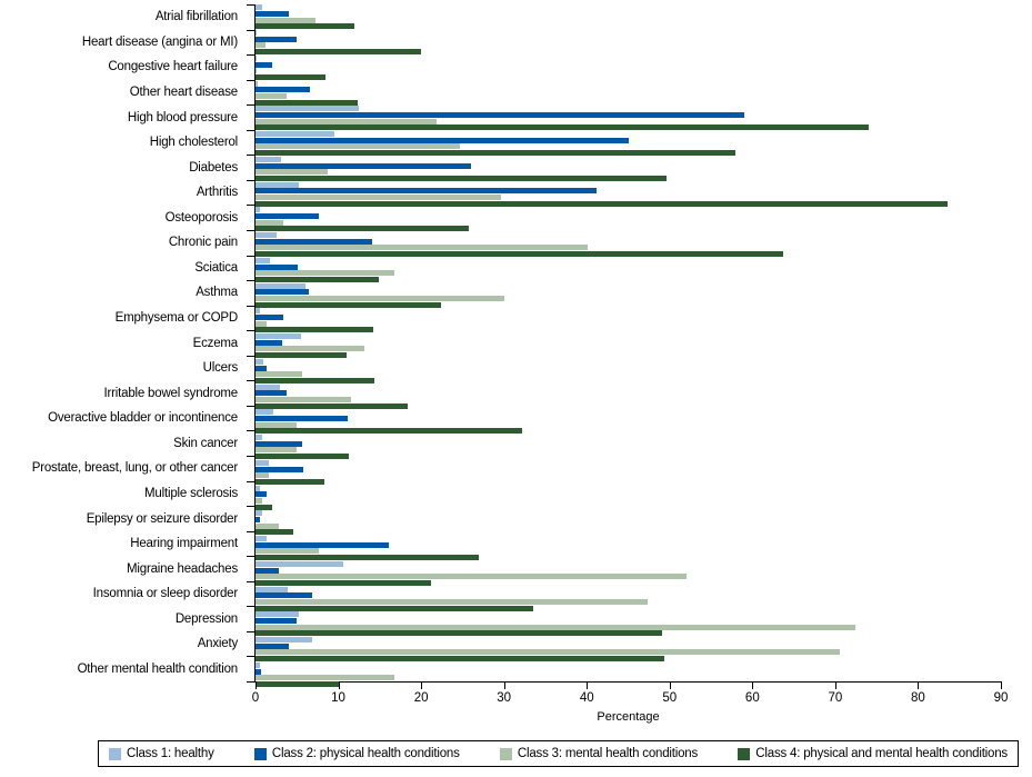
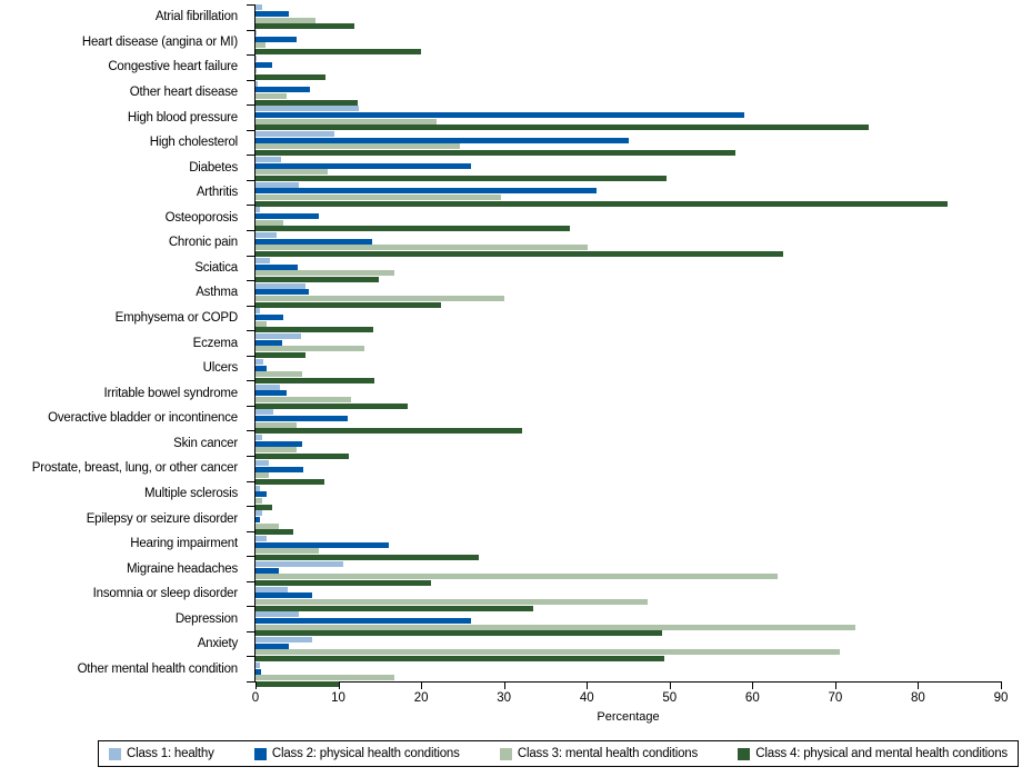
Class 4: physical and mental health conditions/Osteoporosis: 26 -> 38
Class 4: physical and mental health conditions/Eczema: 11 -> 6
Class 3: mental health conditions/Migraine headaches: 52 -> 63
Class 2: physical health conditions/Depression: 5 -> 26
